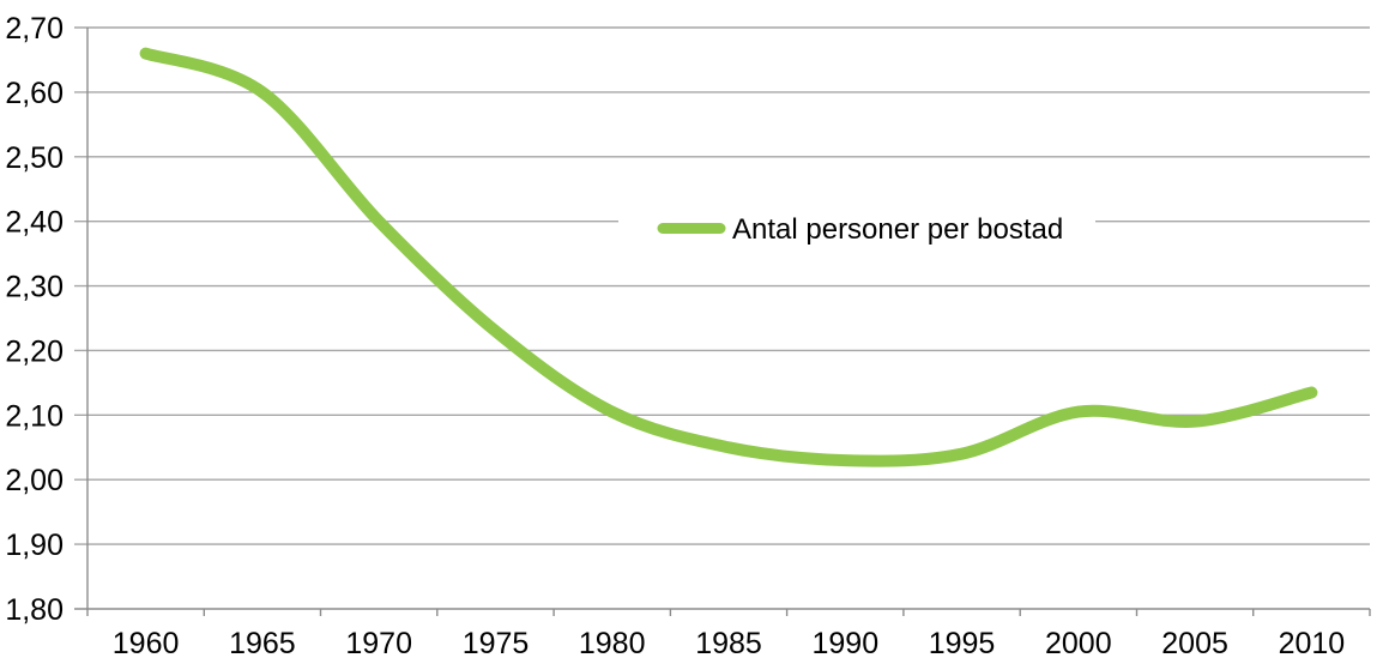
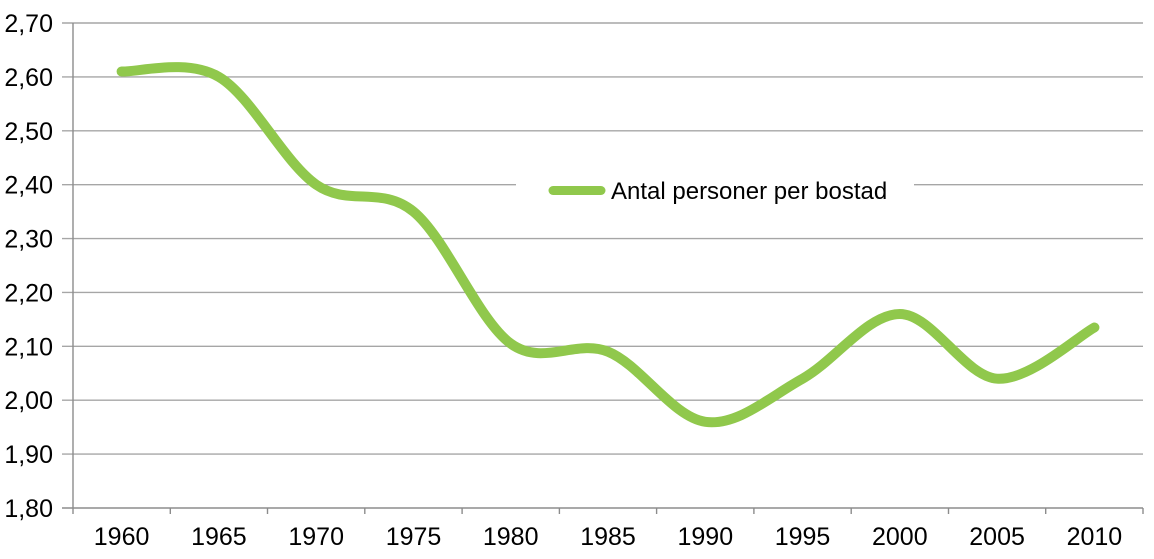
1960: 2,66 -> 2,61
1975: 2,23 -> 2,35
1985: 2,05 -> 2,09
1990: 2,03 -> 1,96
2000: 2,10 -> 2,16
2005: 2,09 -> 2,04
